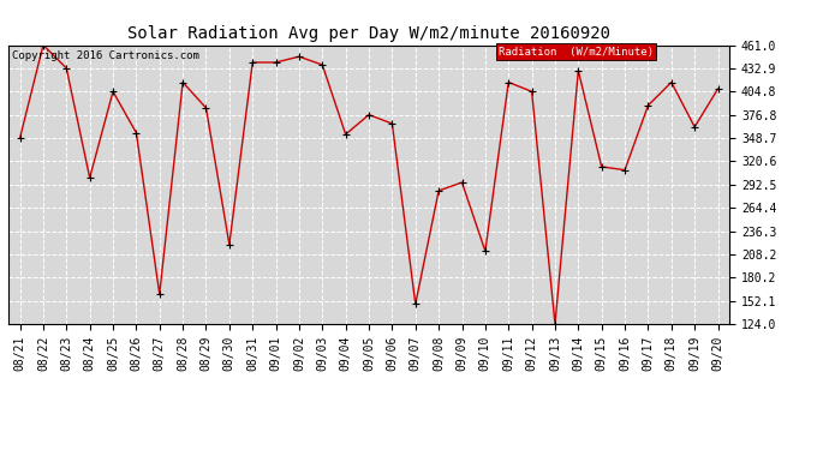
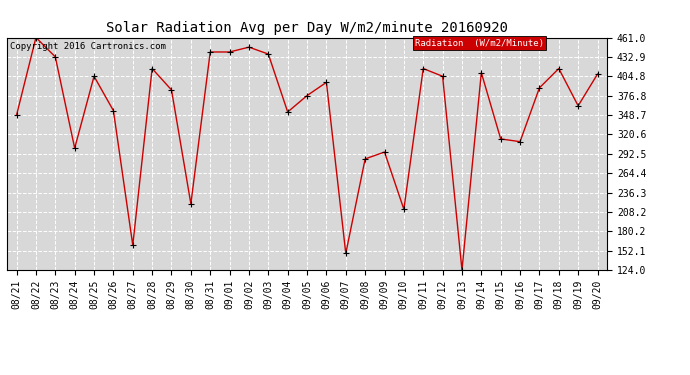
09/06: 366 -> 396
09/14: 430 -> 410
